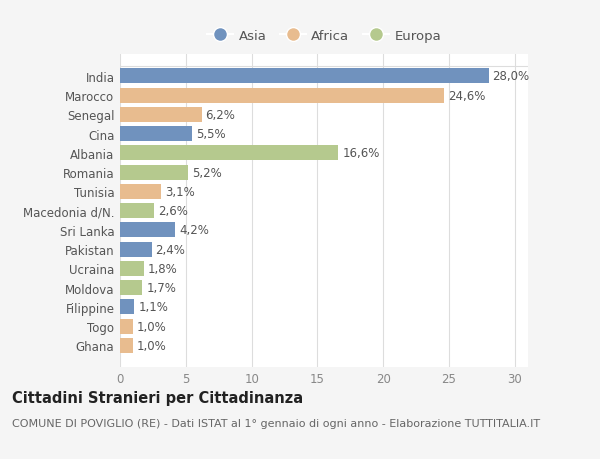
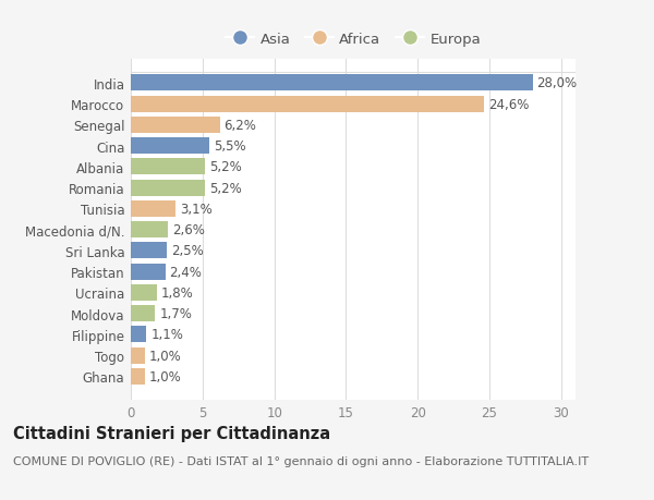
Albania: 16,6% -> 5,2%
Sri Lanka: 4,2% -> 2,5%
